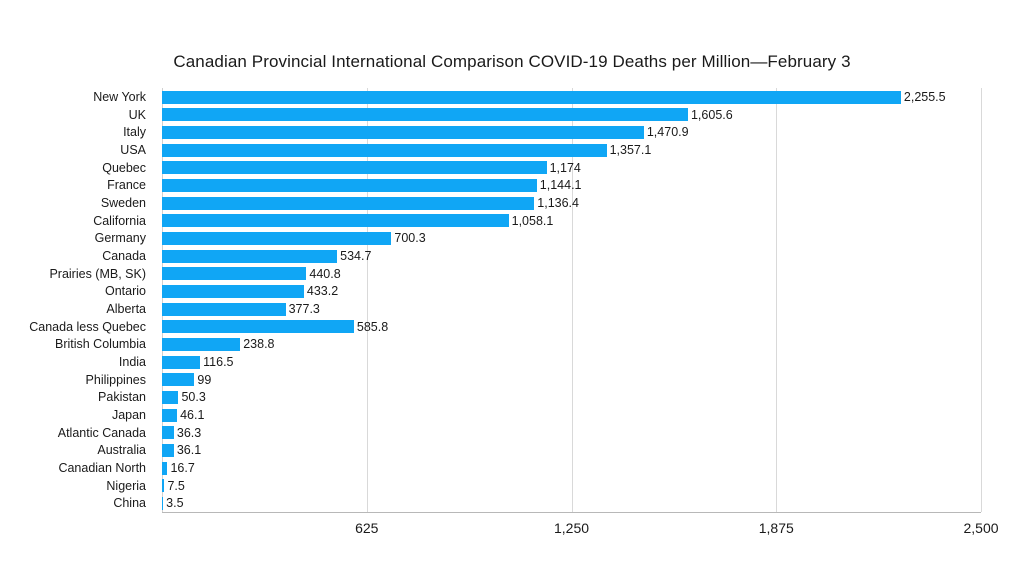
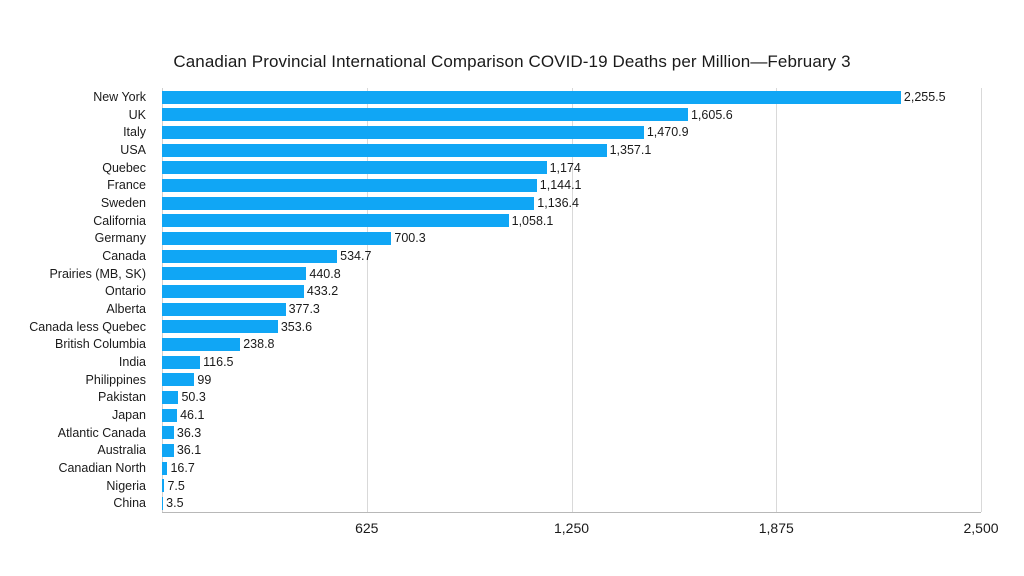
Canada less Quebec: 585.8 -> 353.6
